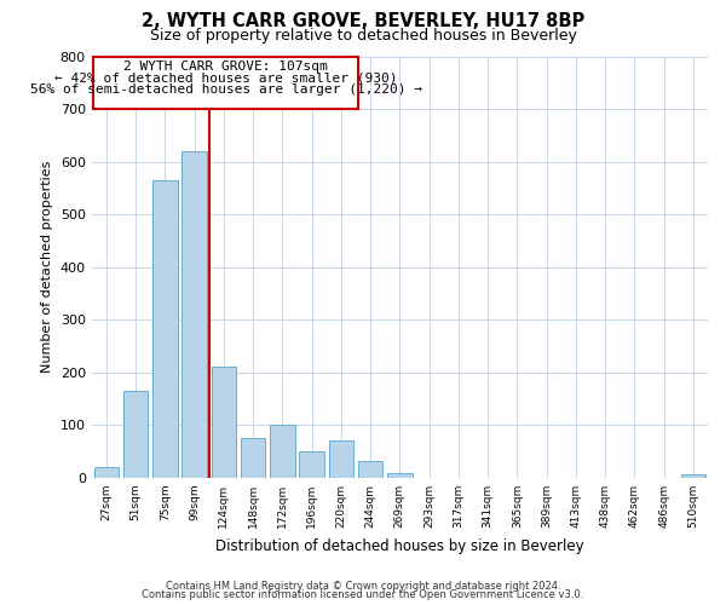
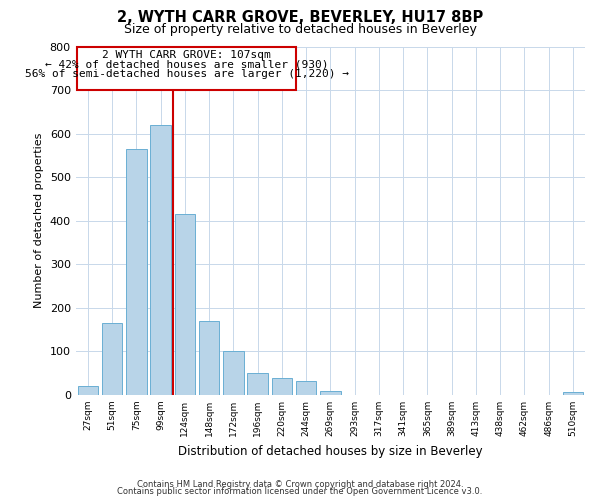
124sqm: 210 -> 415
148sqm: 75 -> 170
220sqm: 70 -> 40
